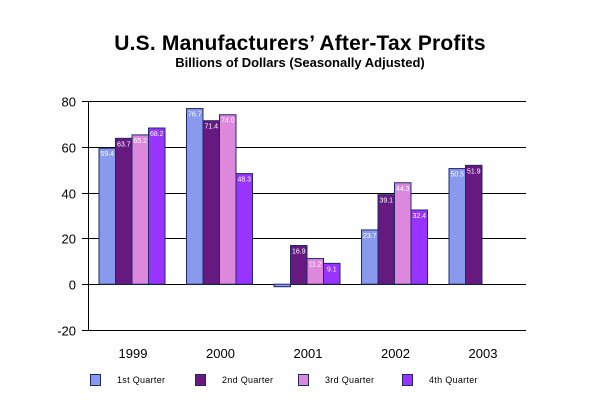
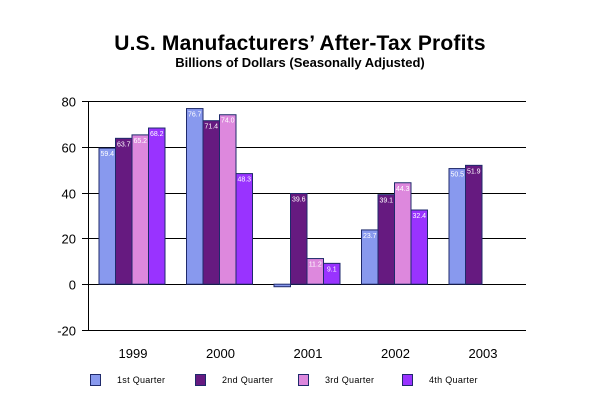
2nd Quarter/2001: 16.9 -> 39.6
